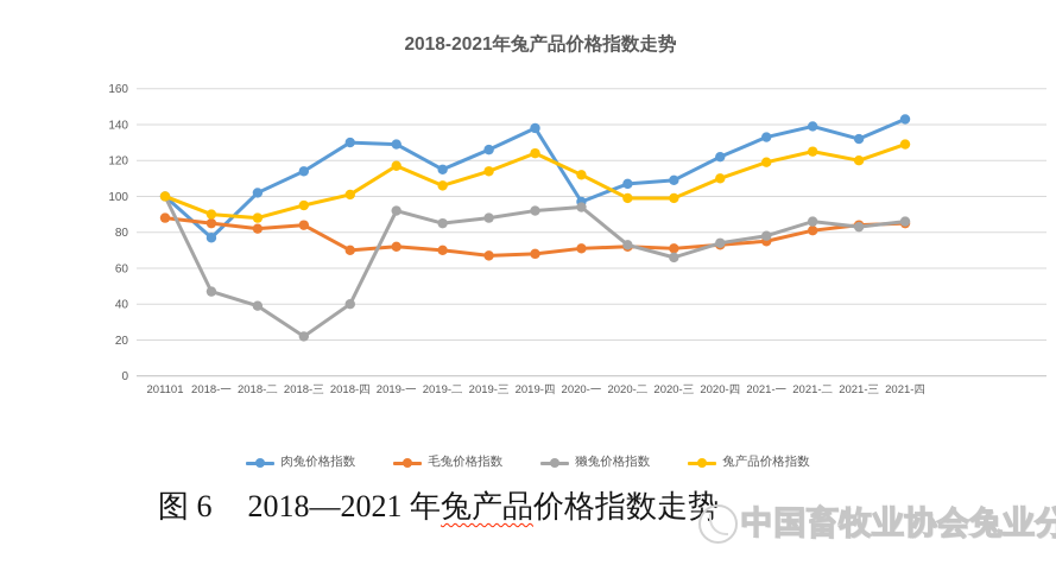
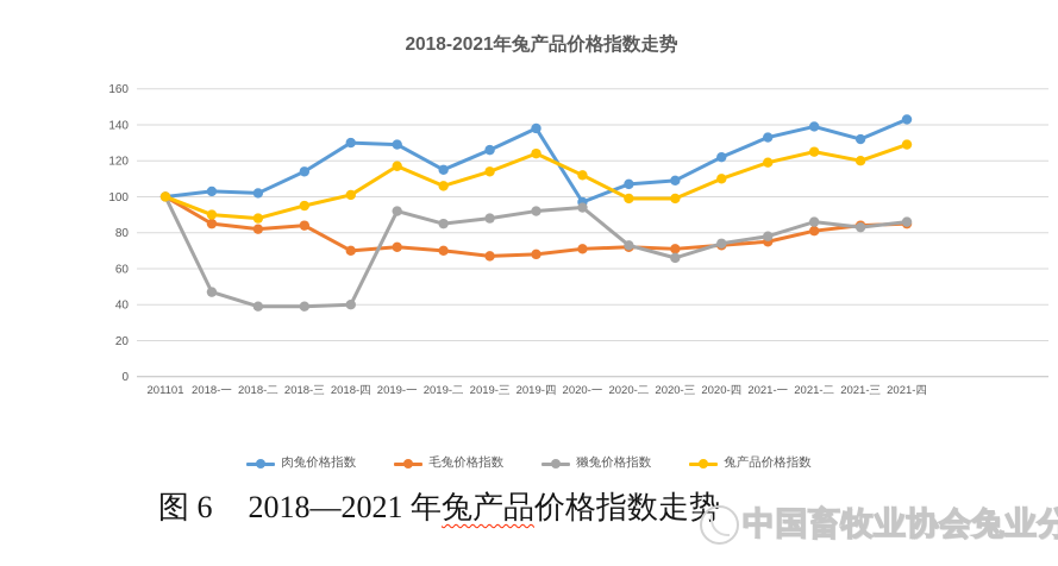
毛兔价格指数/201101: 88 -> 100
肉兔价格指数/2018-一: 77 -> 103
獭兔价格指数/2018-三: 22 -> 39
